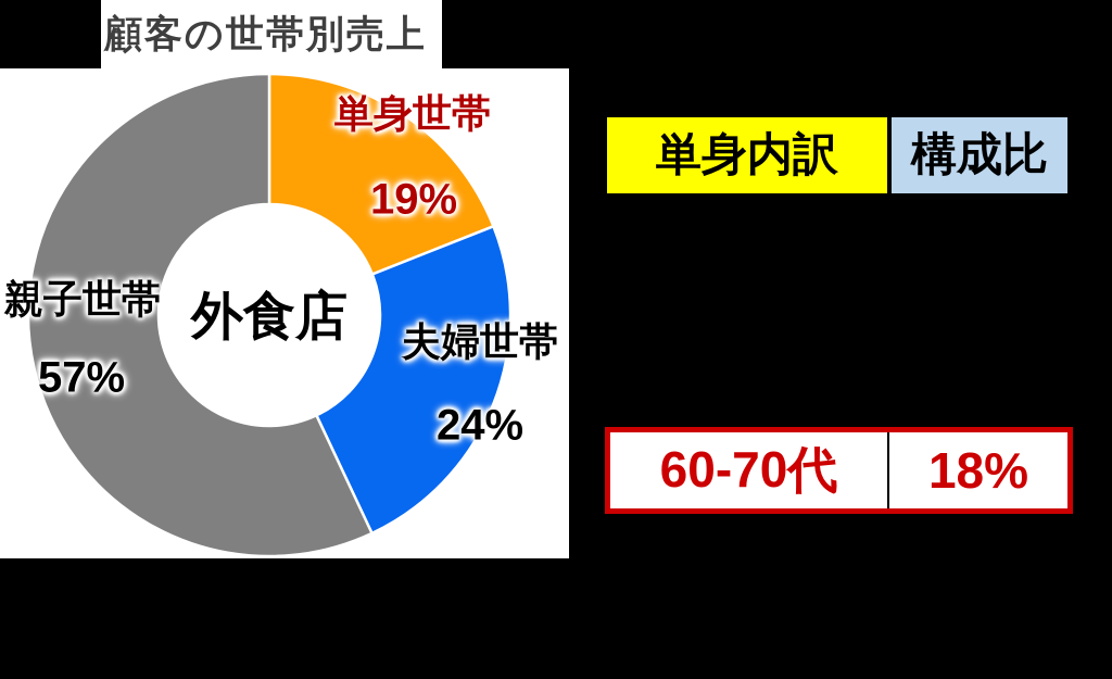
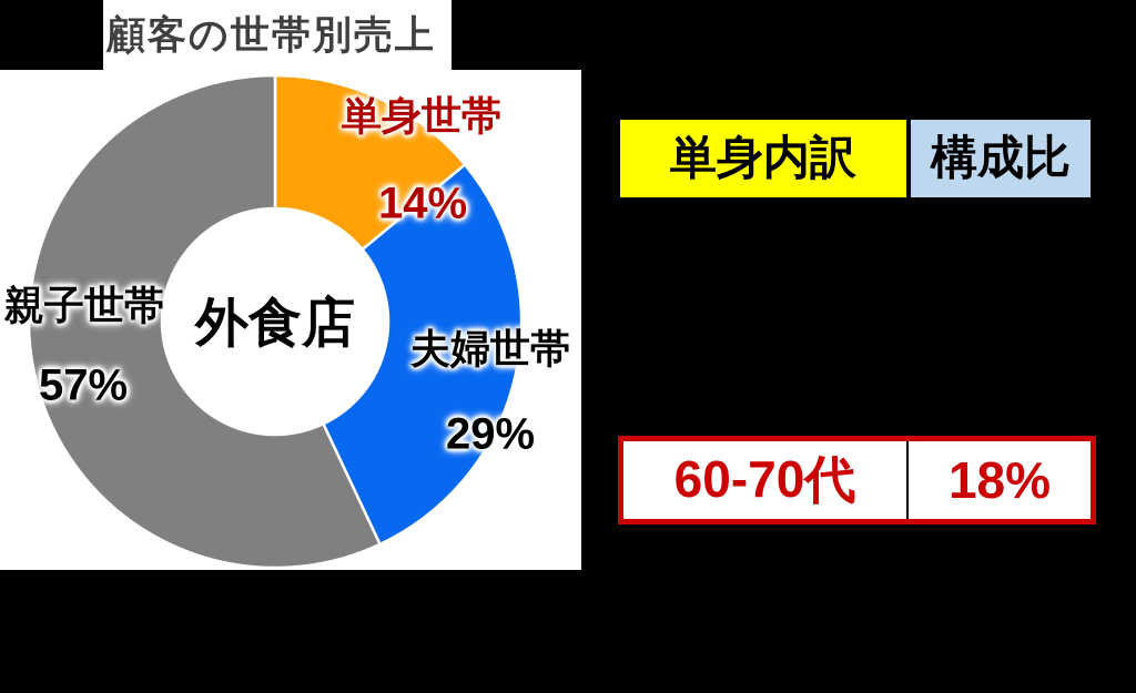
単身世帯: 19% -> 14%
夫婦世帯: 24% -> 29%
